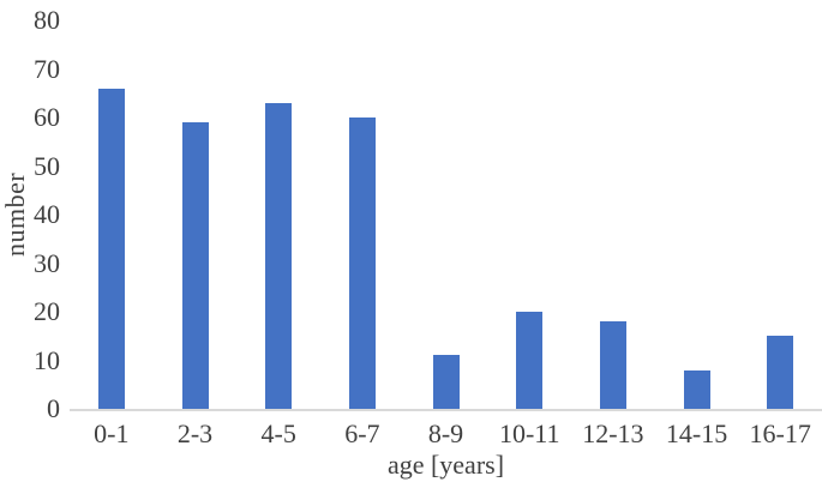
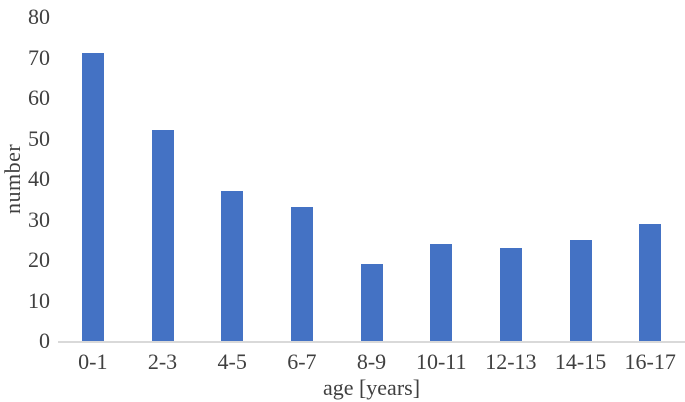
0-1: 66 -> 71
2-3: 59 -> 52
4-5: 63 -> 37
6-7: 60 -> 33
8-9: 11 -> 19
10-11: 20 -> 24
12-13: 18 -> 23
14-15: 8 -> 25
16-17: 15 -> 29
